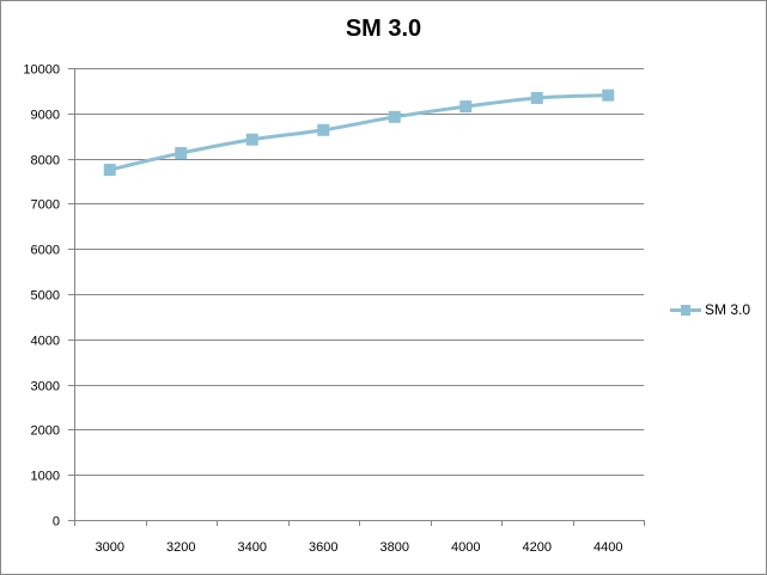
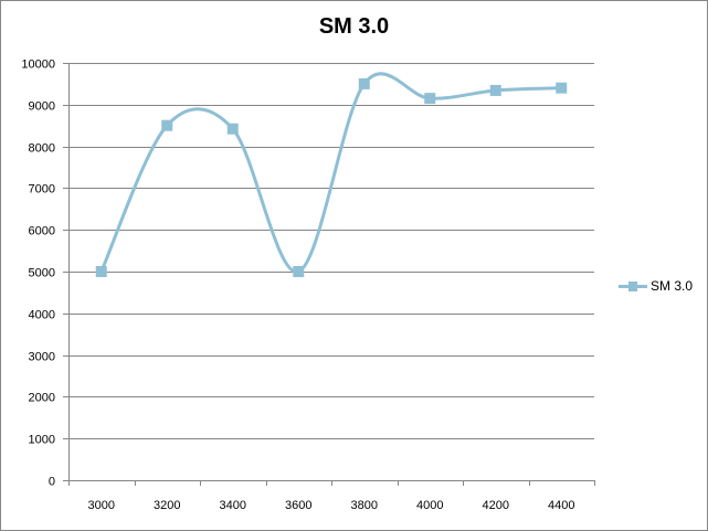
3000: 7800 -> 5000
3200: 8100 -> 8500
3600: 8600 -> 5000
3800: 8900 -> 9500
